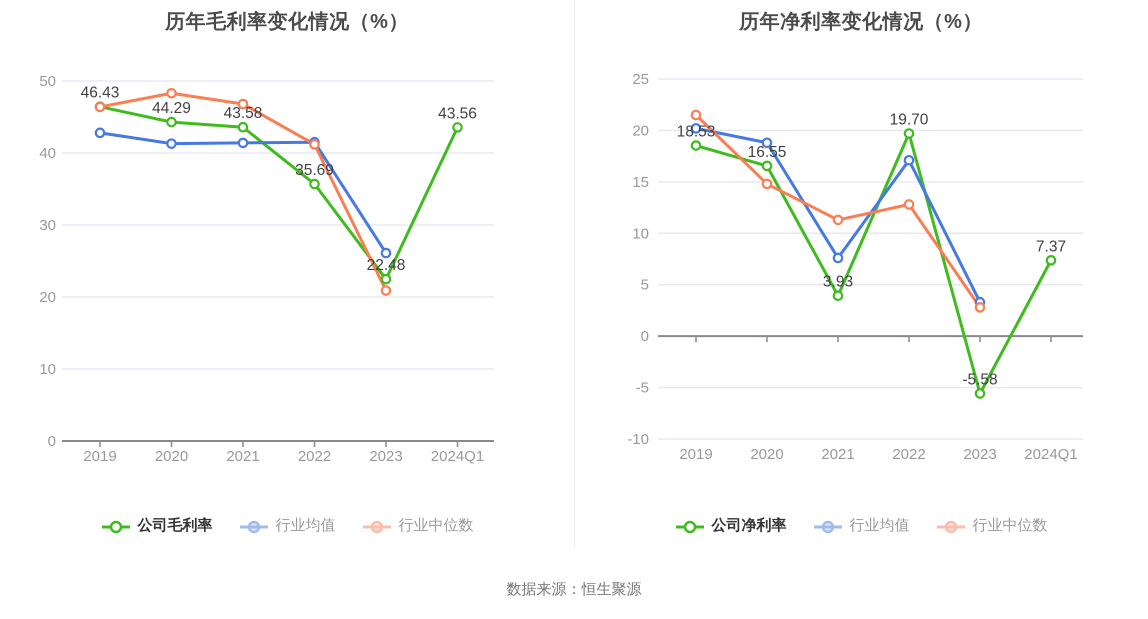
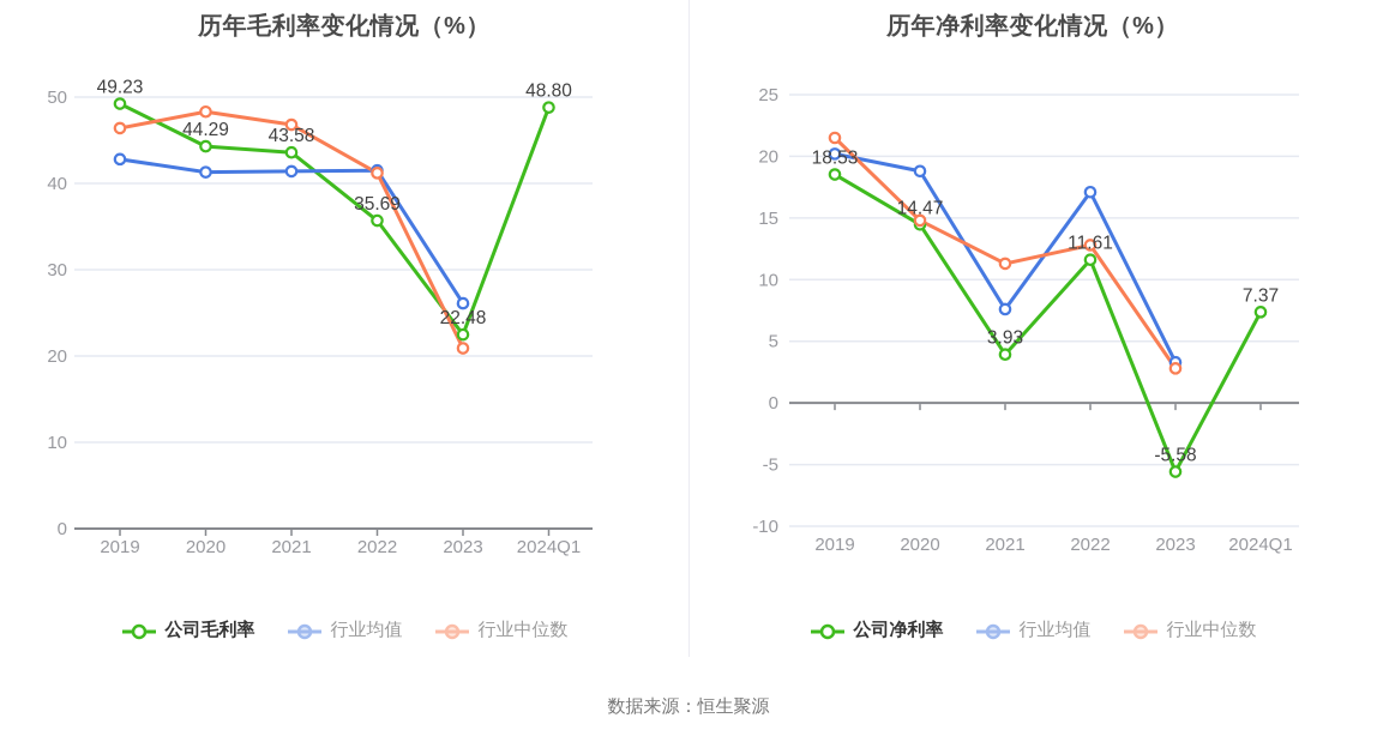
历年毛利率变化情况（%）/公司毛利率/2019: 46.43 -> 49.23
历年毛利率变化情况（%）/公司毛利率/2024Q1: 43.56 -> 48.80
历年净利率变化情况（%）/公司净利率/2020: 16.55 -> 14.47
历年净利率变化情况（%）/公司净利率/2022: 19.70 -> 11.61
